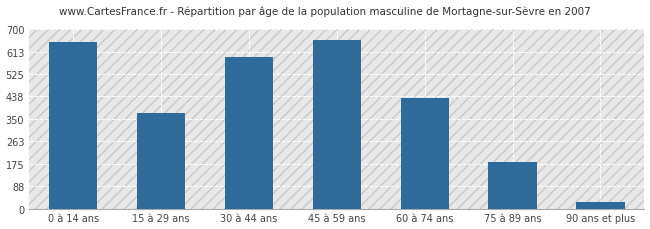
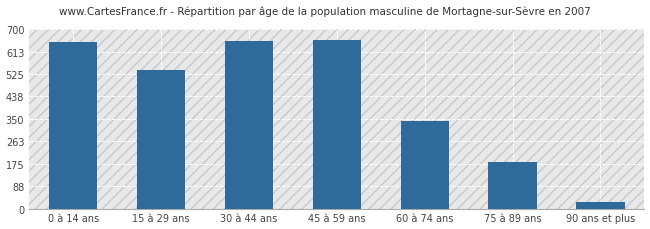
15 à 29 ans: 375 -> 540
30 à 44 ans: 590 -> 655
60 à 74 ans: 430 -> 340
